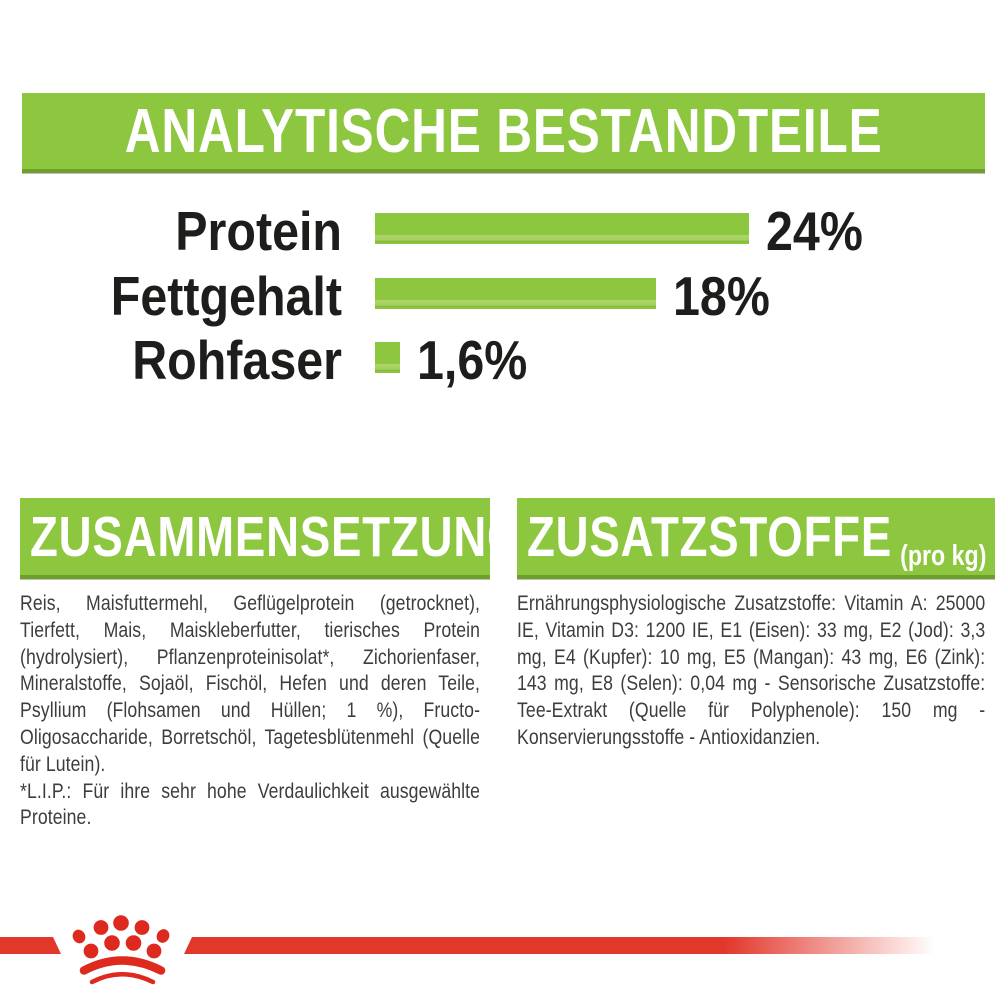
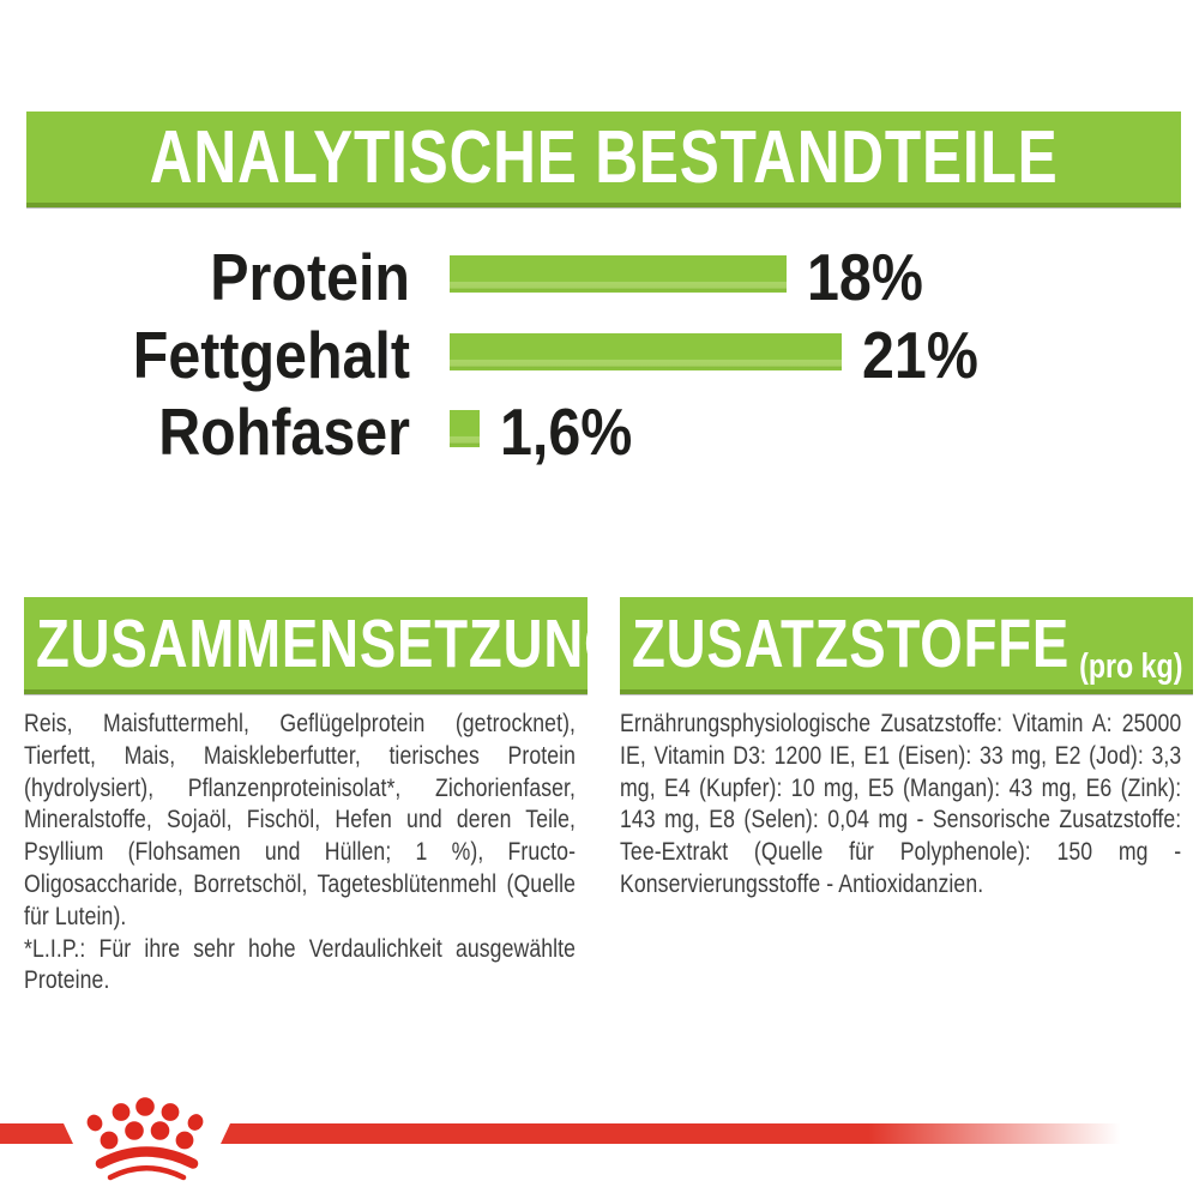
Protein: 24% -> 18%
Fettgehalt: 18% -> 21%
